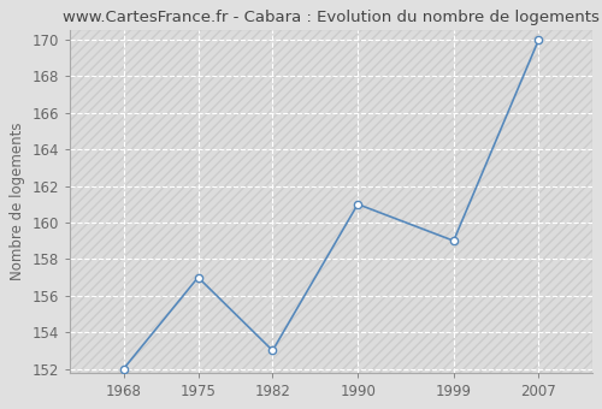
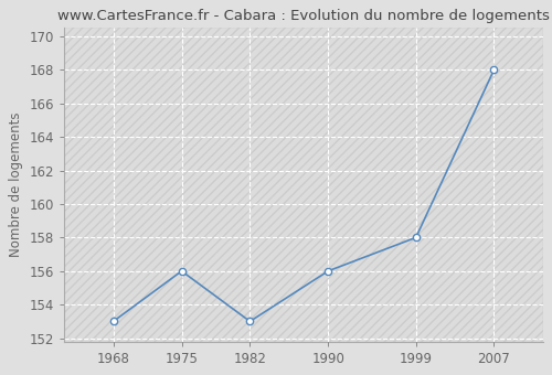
1968: 152 -> 153
1975: 157 -> 156
1990: 161 -> 156
1999: 159 -> 158
2007: 170 -> 168
